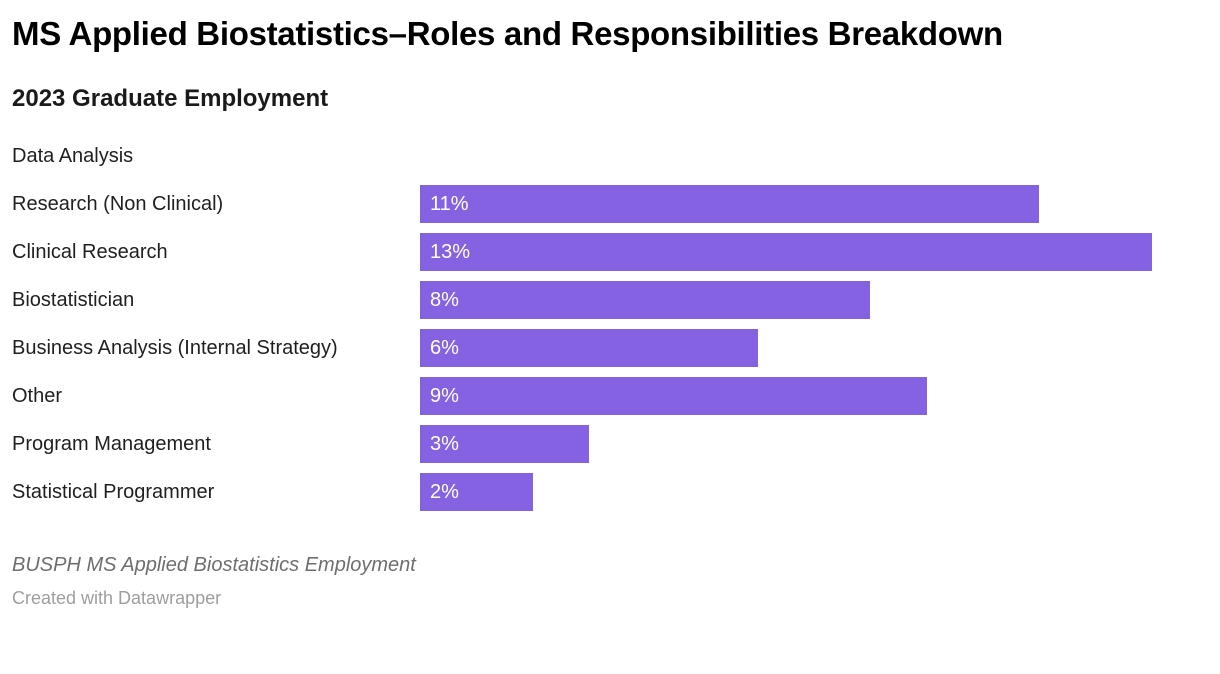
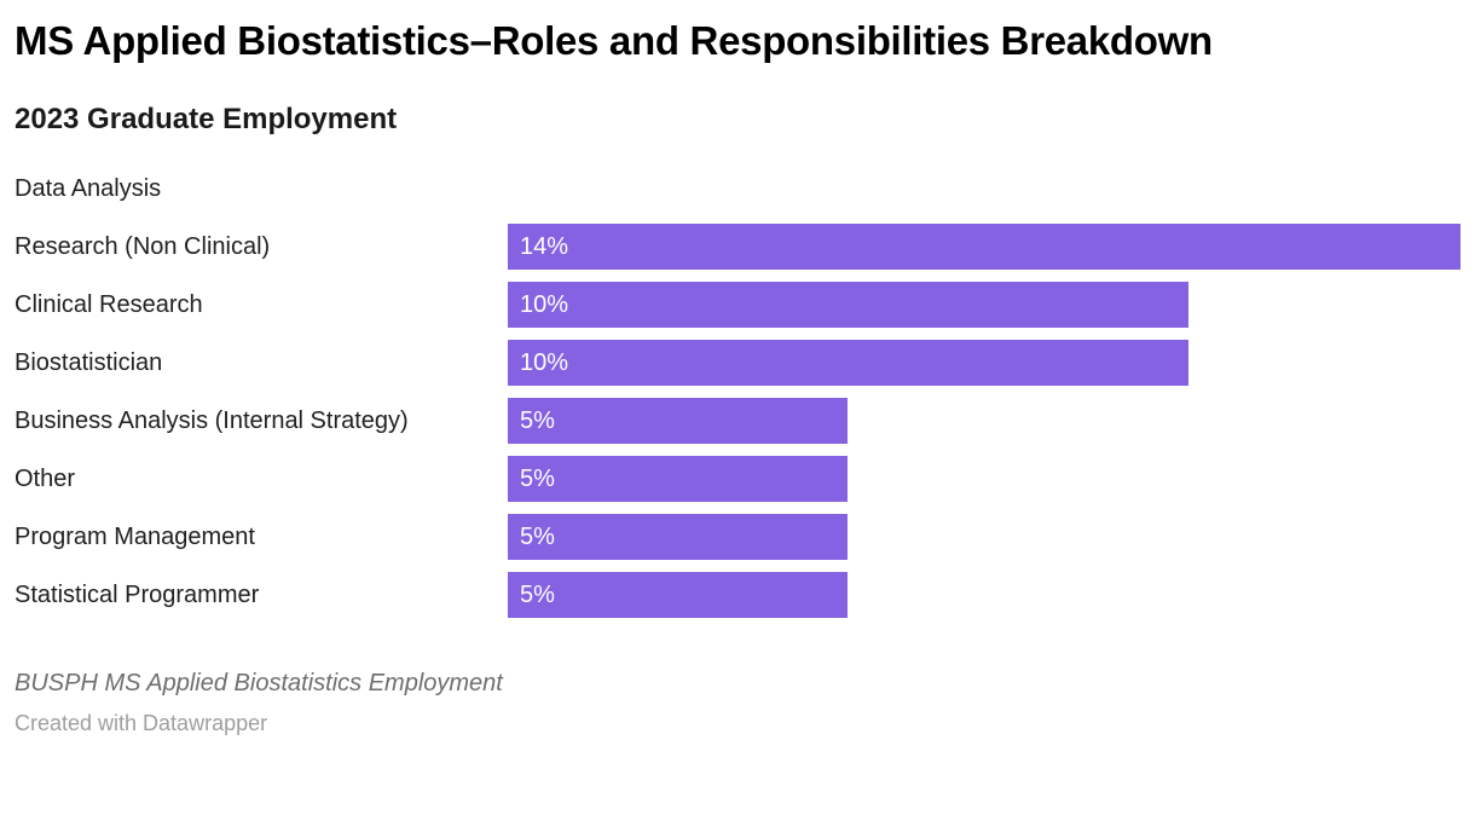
Research (Non Clinical): 11% -> 14%
Clinical Research: 13% -> 10%
Biostatistician: 8% -> 10%
Business Analysis (Internal Strategy): 6% -> 5%
Other: 9% -> 5%
Program Management: 3% -> 5%
Statistical Programmer: 2% -> 5%
